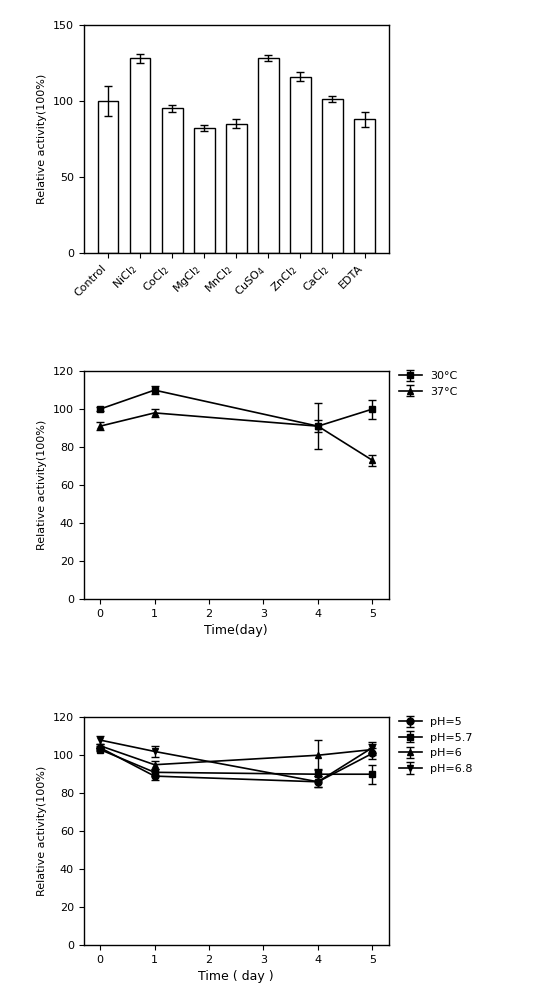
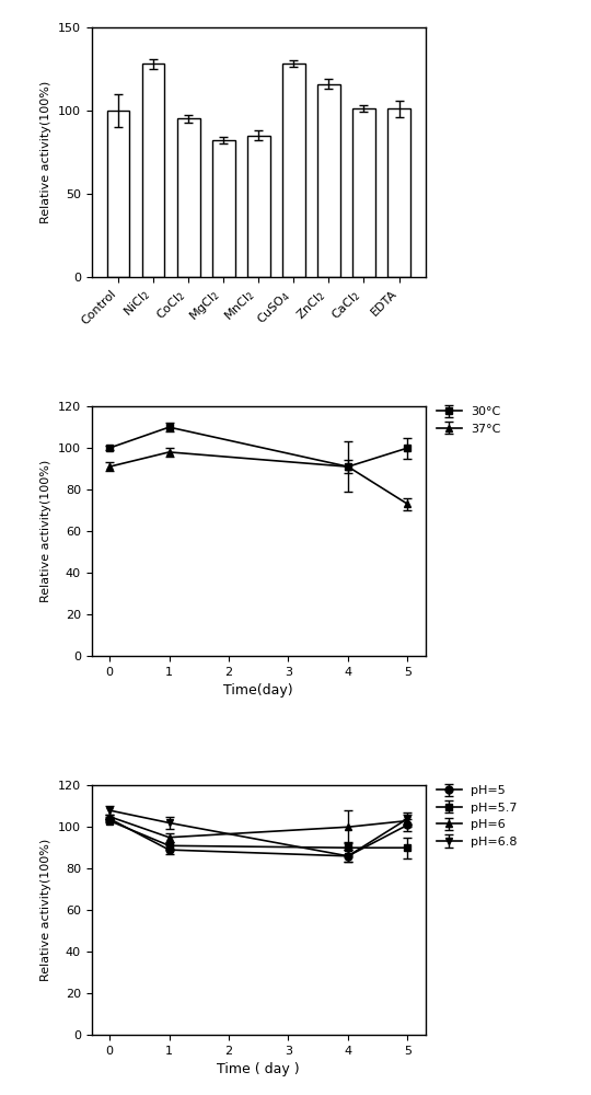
EDTA: 88 -> 101
